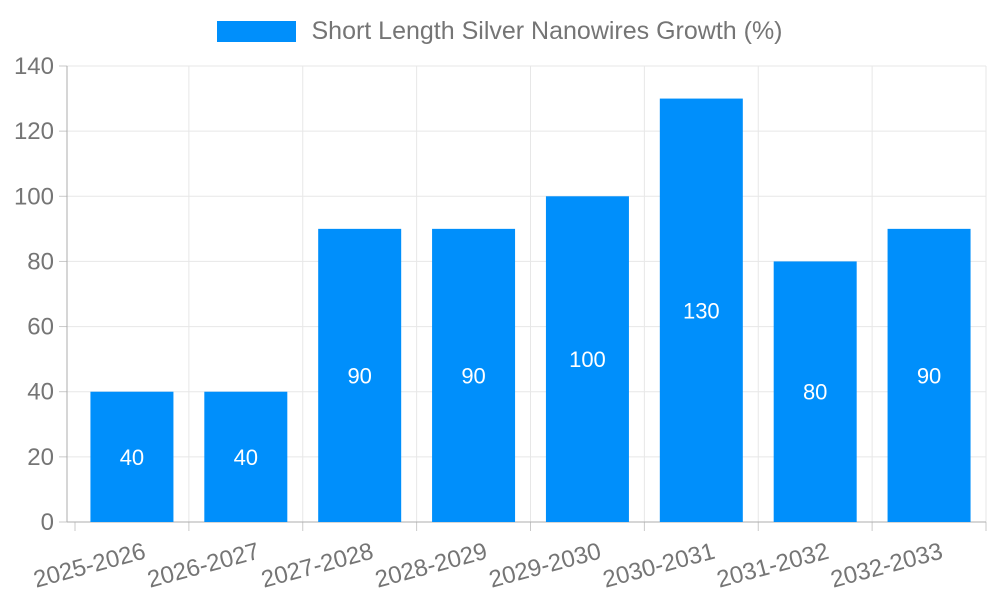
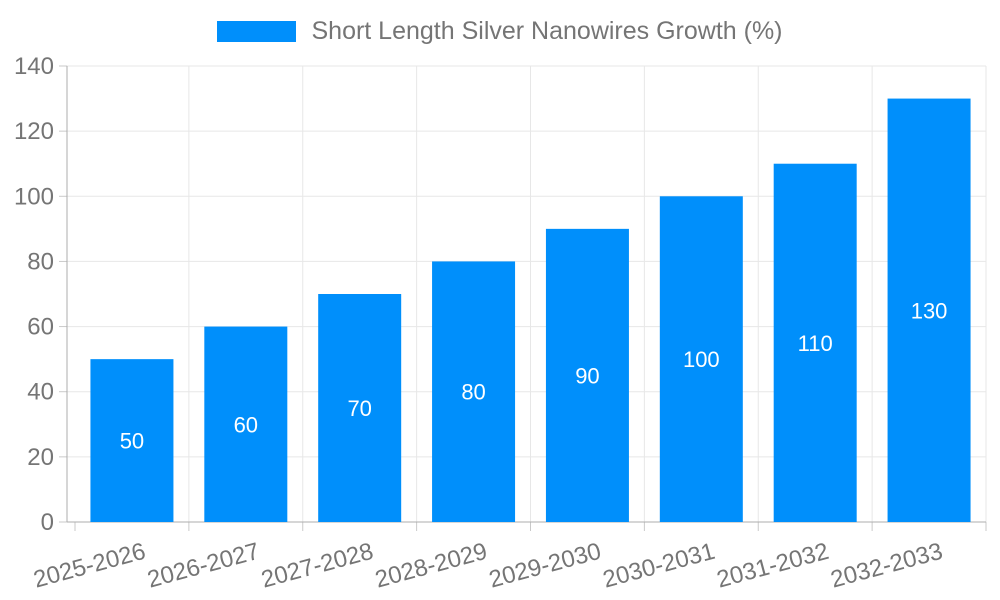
2025-2026: 40 -> 50
2026-2027: 40 -> 60
2027-2028: 90 -> 70
2028-2029: 90 -> 80
2029-2030: 100 -> 90
2030-2031: 130 -> 100
2031-2032: 80 -> 110
2032-2033: 90 -> 130
